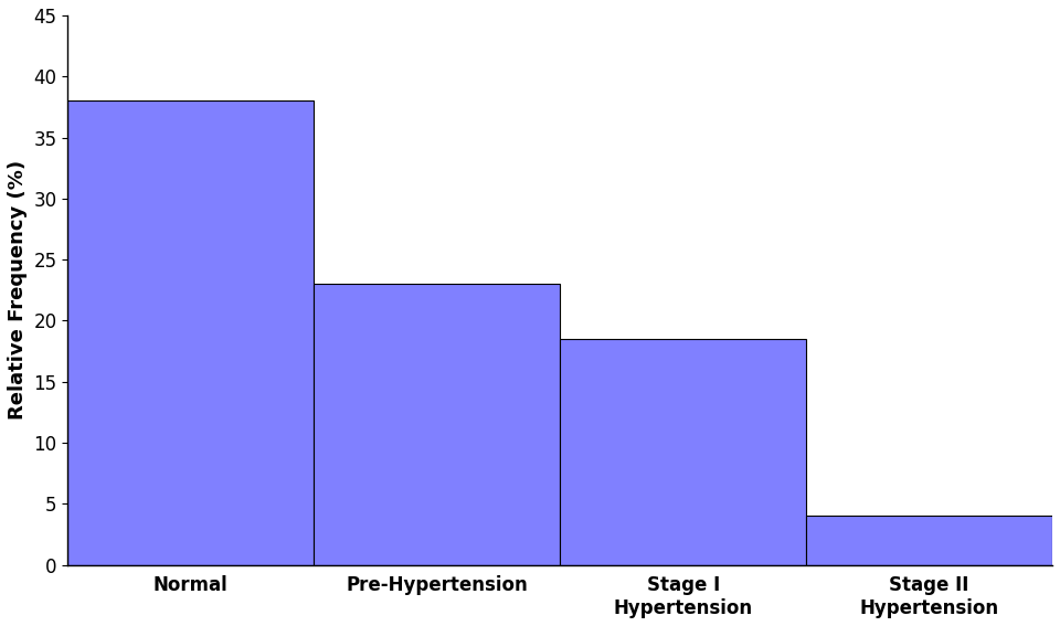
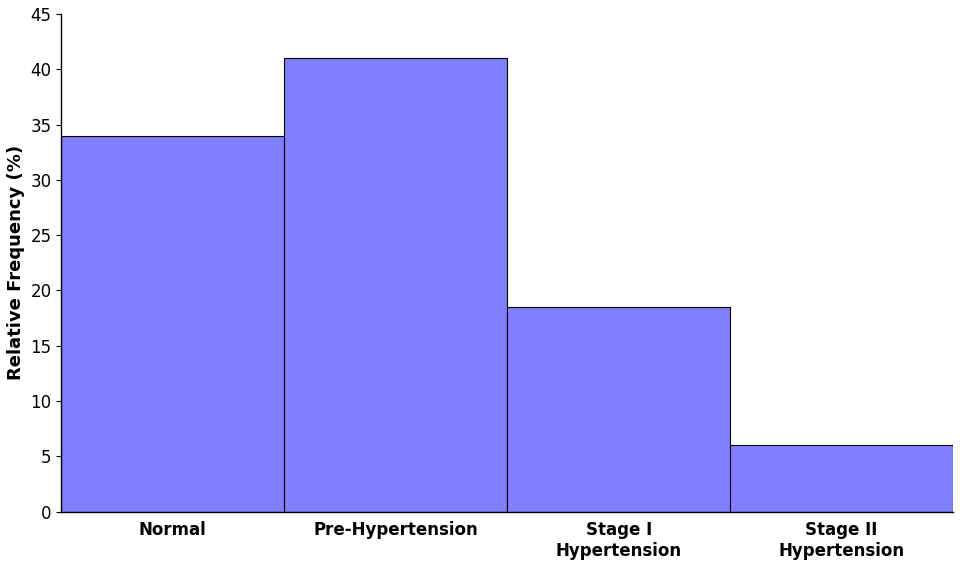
Normal: 38.0 -> 34.0
Pre-Hypertension: 23.0 -> 41.0
Stage II Hypertension: 4.0 -> 6.0
